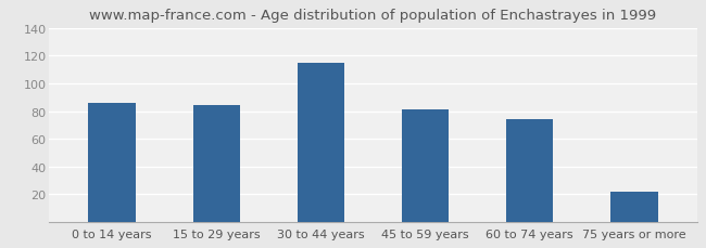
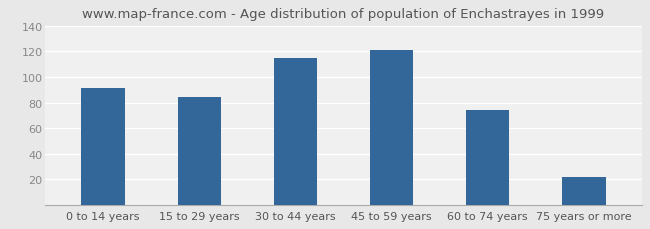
0 to 14 years: 86 -> 91
45 to 59 years: 81 -> 121
